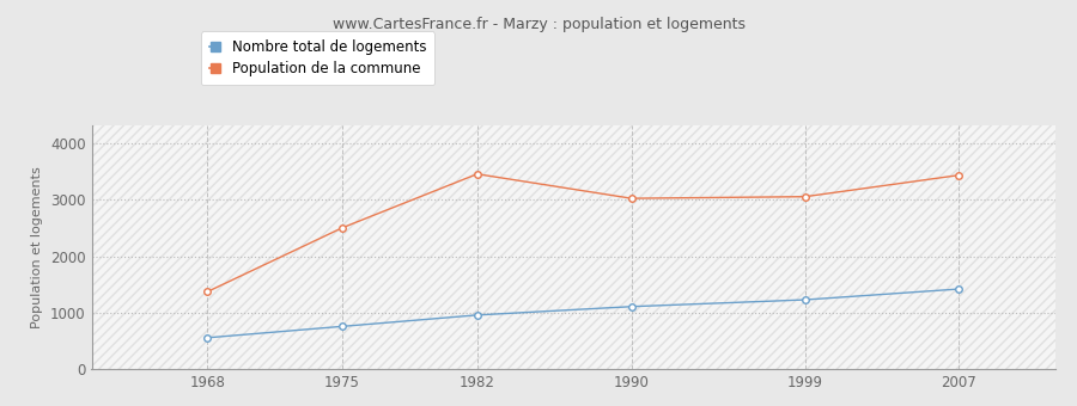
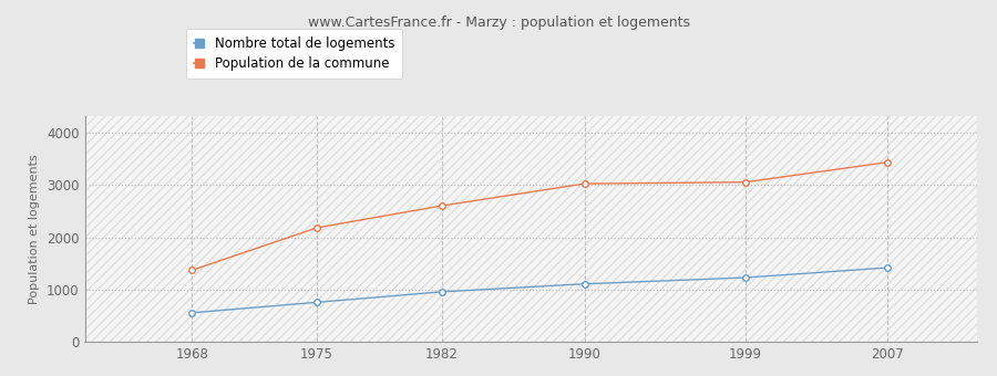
Population de la commune/1975: 2500 -> 2180
Population de la commune/1982: 3450 -> 2600
